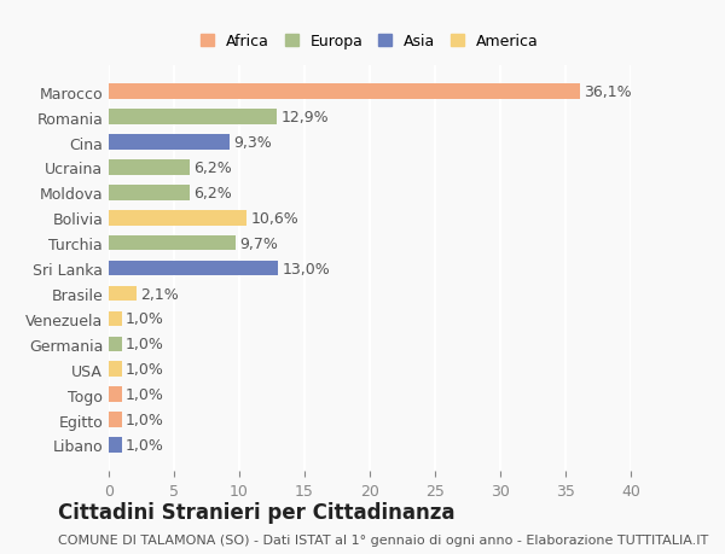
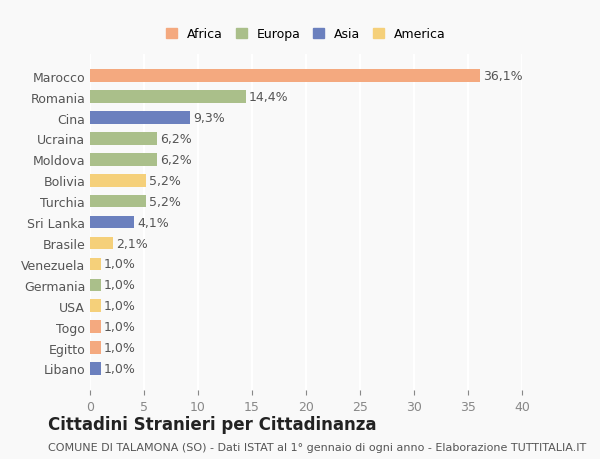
Romania: 12,9% -> 14,4%
Bolivia: 10,6% -> 5,2%
Turchia: 9,7% -> 5,2%
Sri Lanka: 13,0% -> 4,1%
